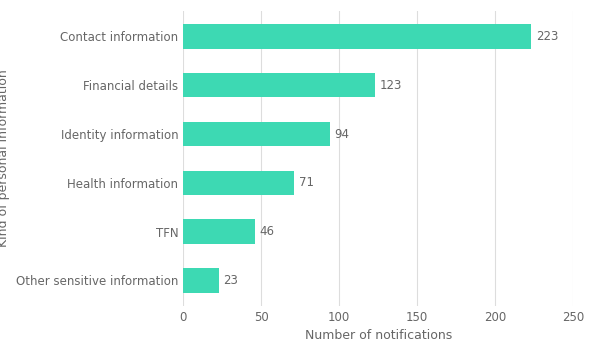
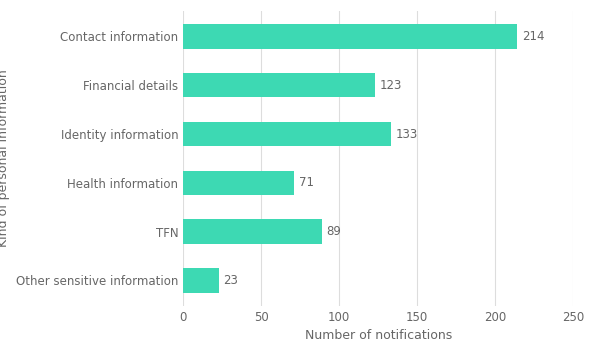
Contact information: 223 -> 214
Identity information: 94 -> 133
TFN: 46 -> 89
